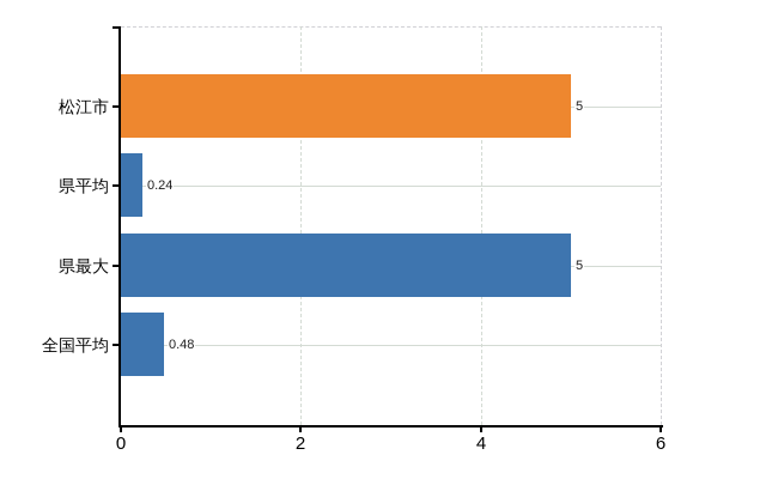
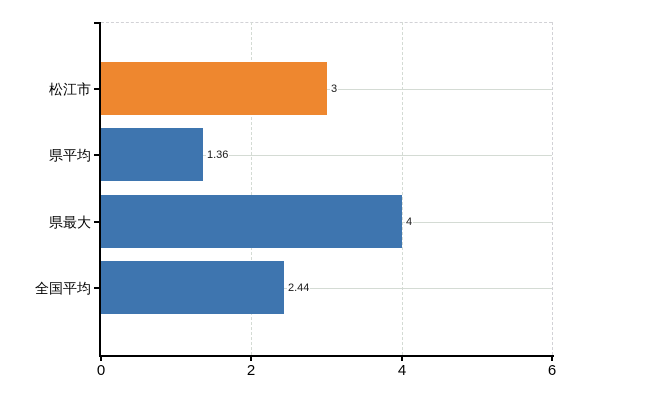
松江市: 5 -> 3
県平均: 0.24 -> 1.36
県最大: 5 -> 4
全国平均: 0.48 -> 2.44
